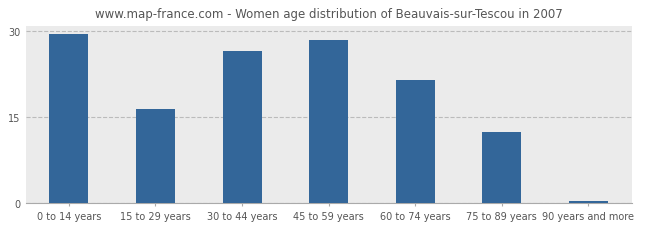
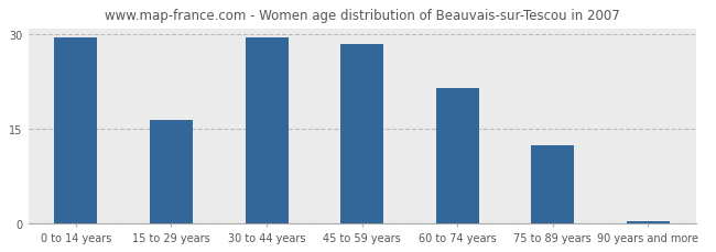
30 to 44 years: 26.6 -> 29.5
